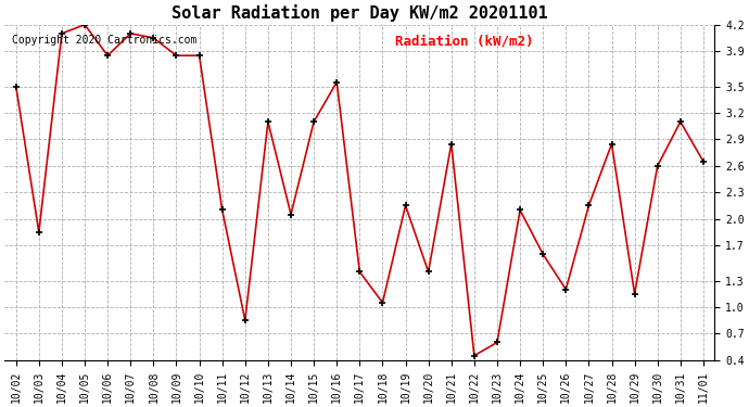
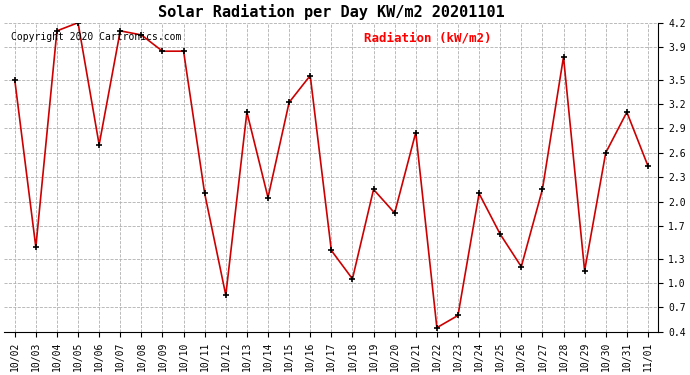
10/03: 1.85 -> 1.44
10/06: 3.85 -> 2.70
10/15: 3.10 -> 3.22
10/20: 1.40 -> 1.86
10/28: 2.85 -> 3.78
11/01: 2.65 -> 2.44
